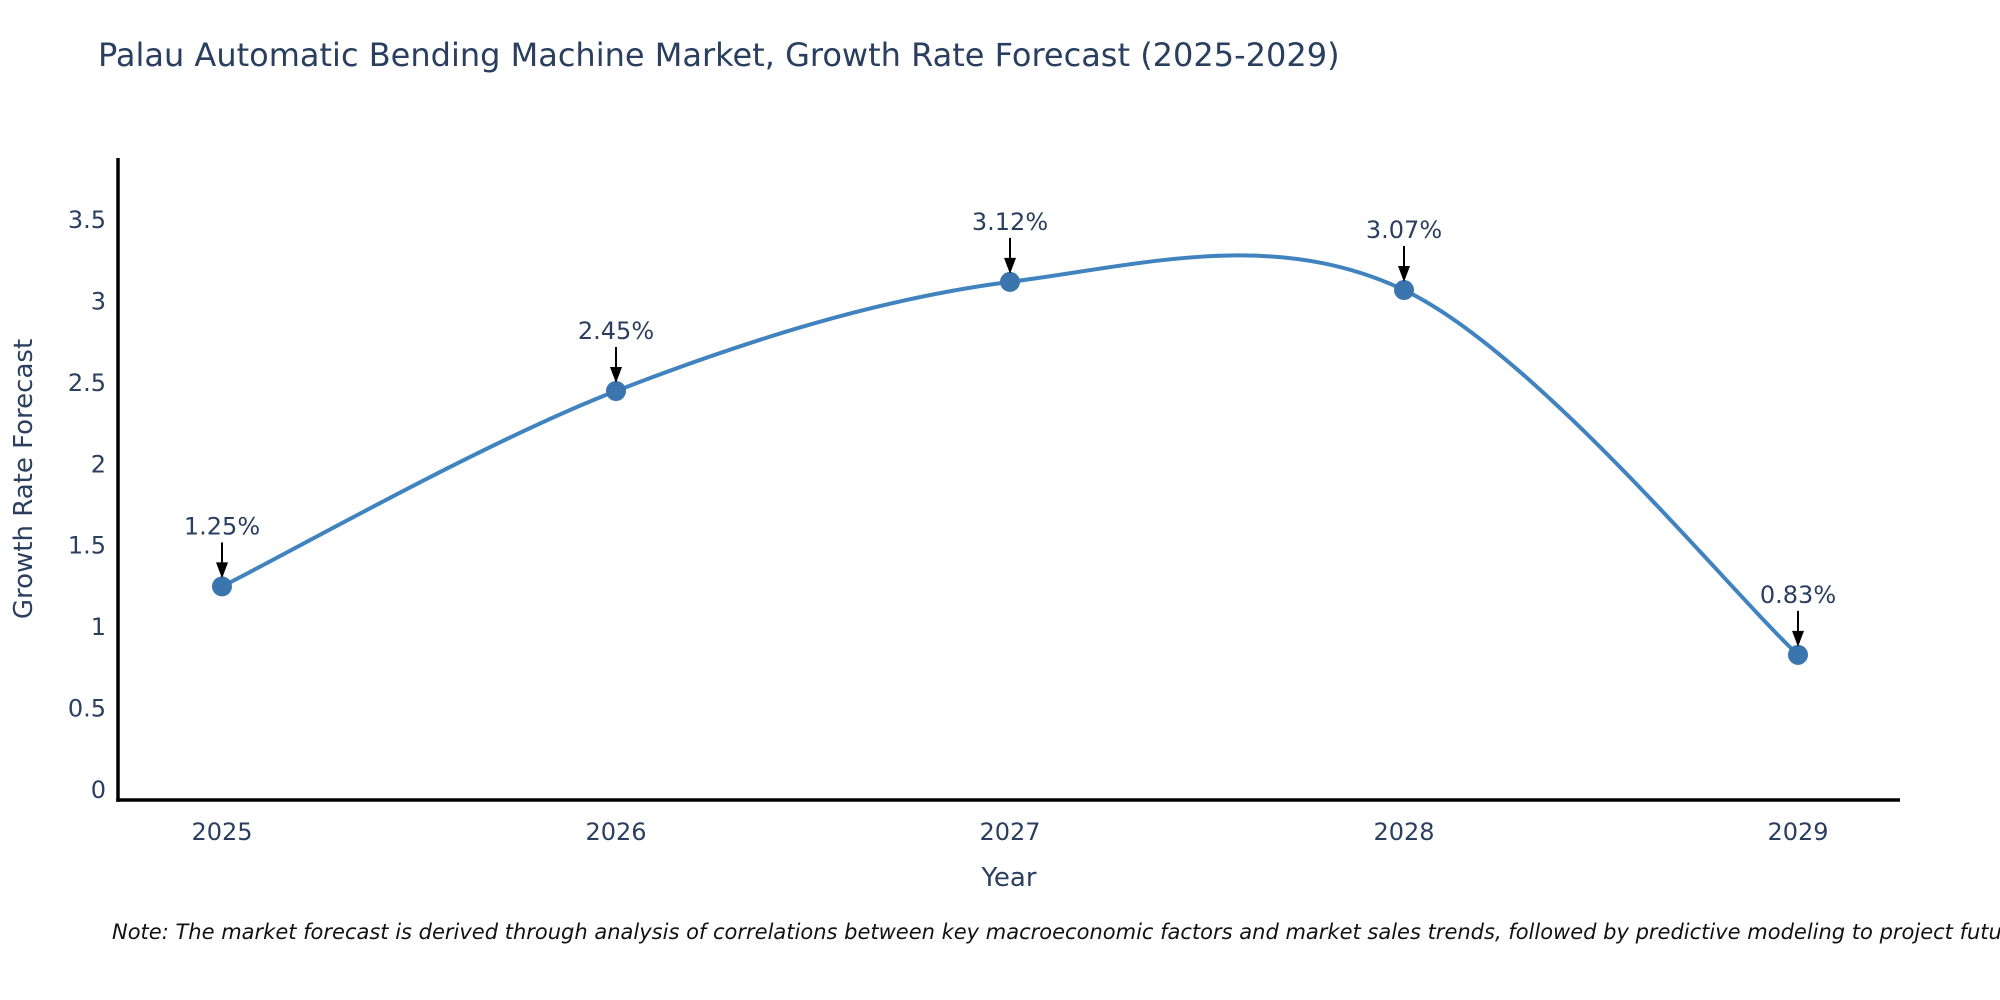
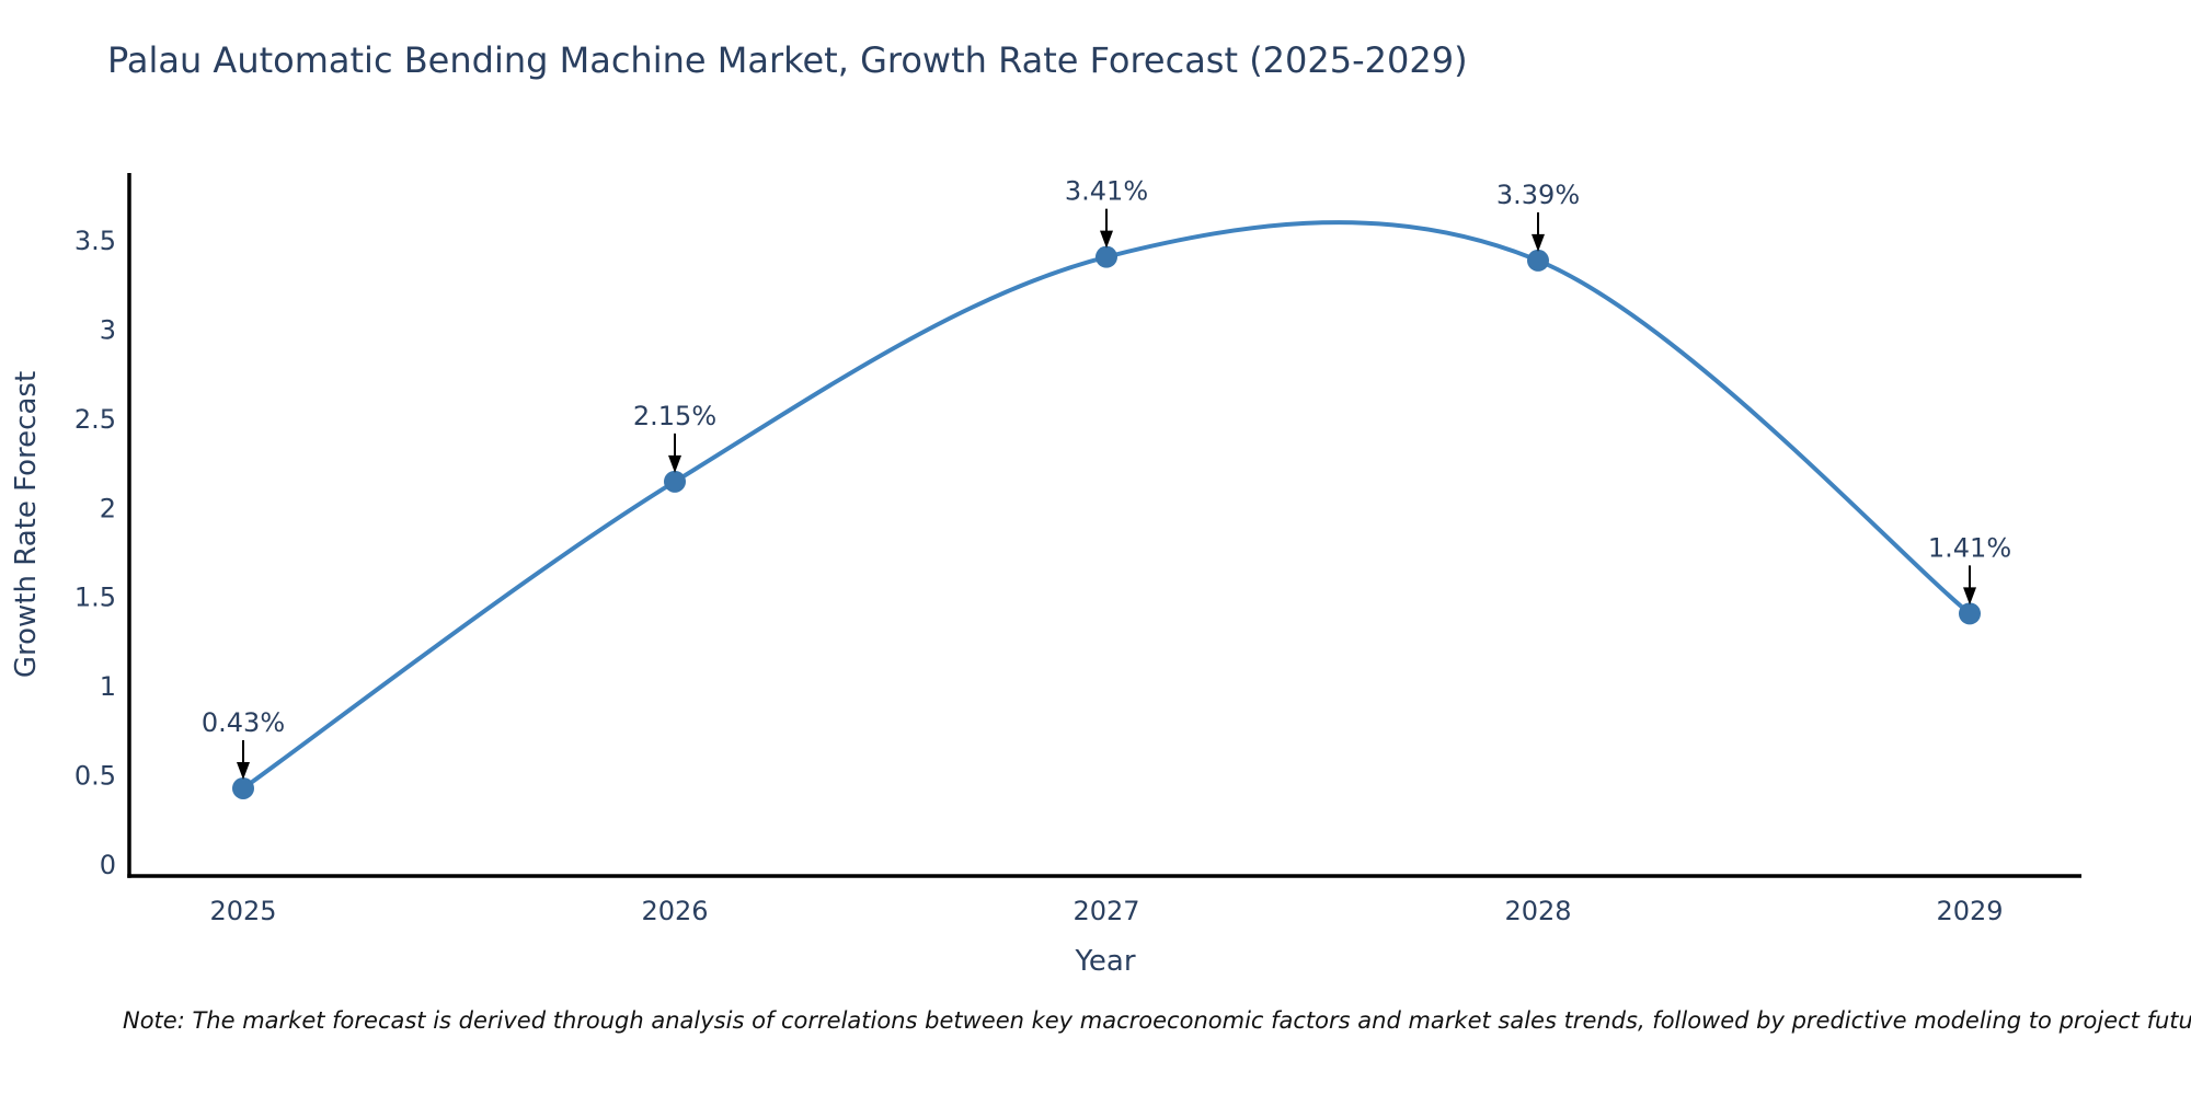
2025: 1.25% -> 0.43%
2026: 2.45% -> 2.15%
2027: 3.12% -> 3.41%
2028: 3.07% -> 3.39%
2029: 0.83% -> 1.41%
